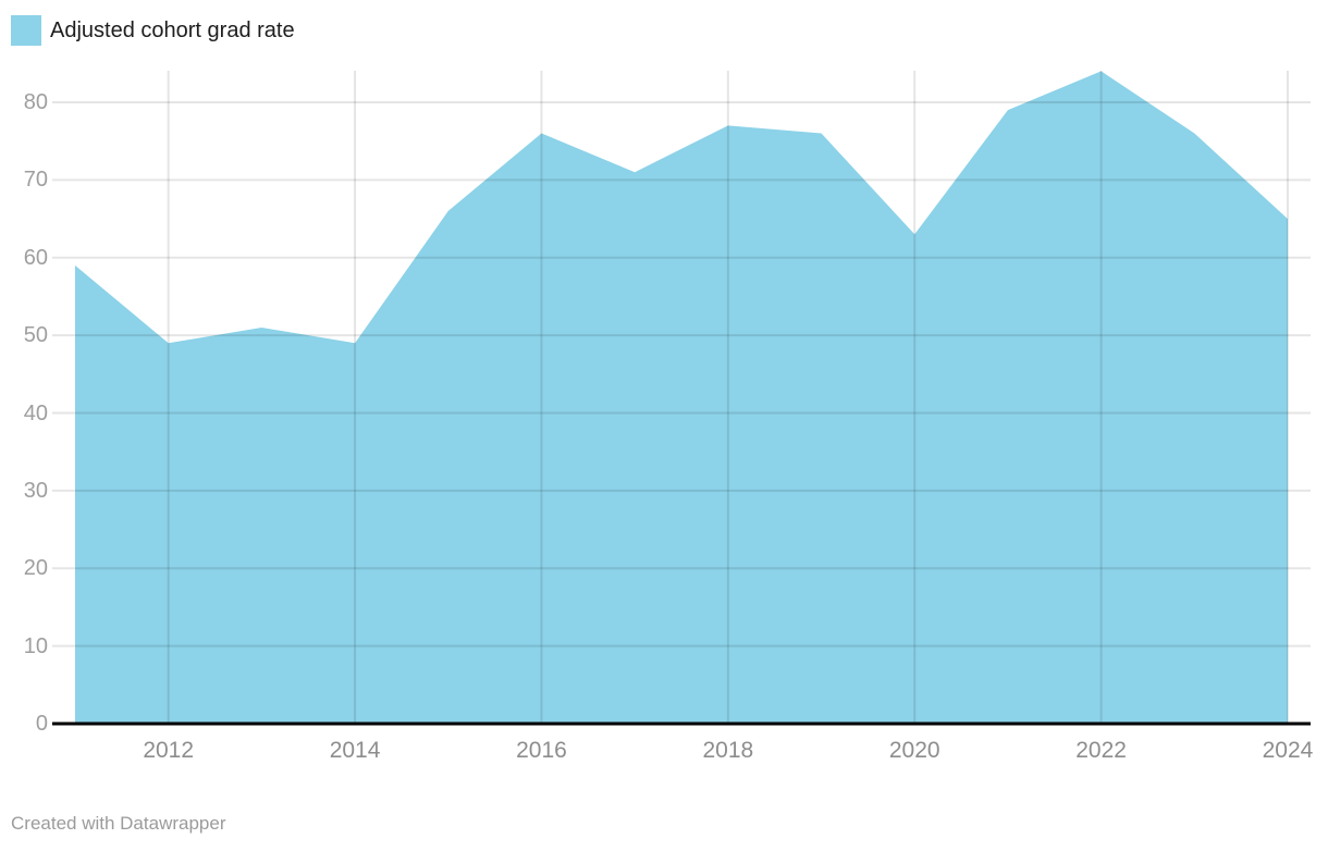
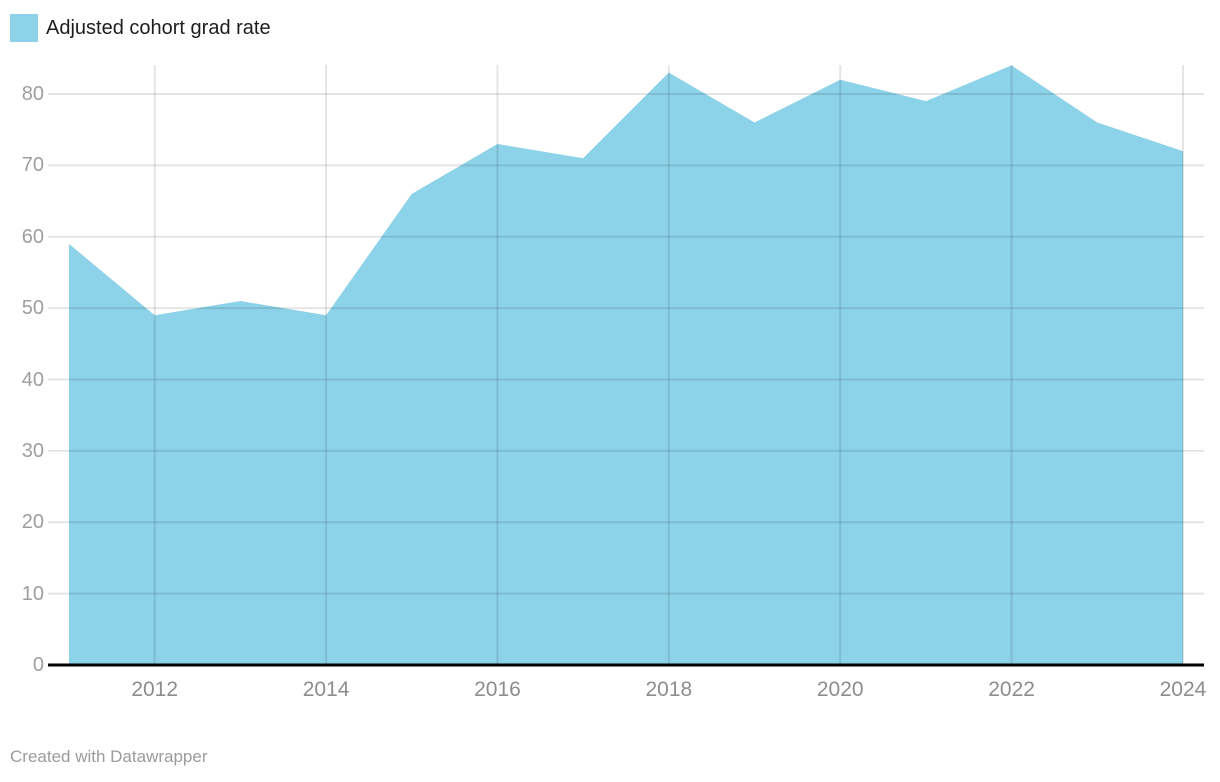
2016: 76 -> 73
2018: 77 -> 83
2020: 63 -> 82
2024: 65 -> 72
